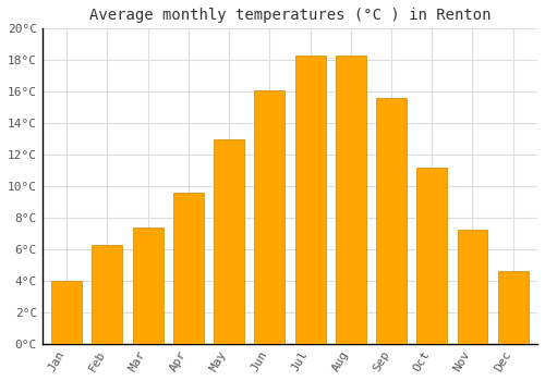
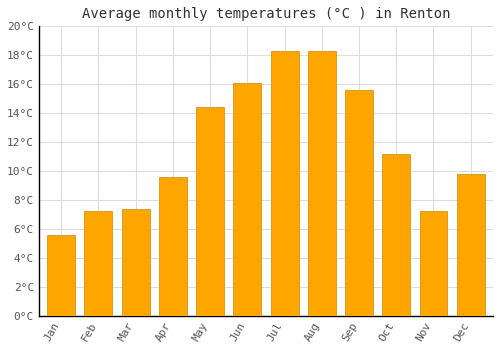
Jan: 4.0°C -> 5.6°C
Feb: 6.3°C -> 7.2°C
May: 13.0°C -> 14.4°C
Dec: 4.6°C -> 9.8°C
